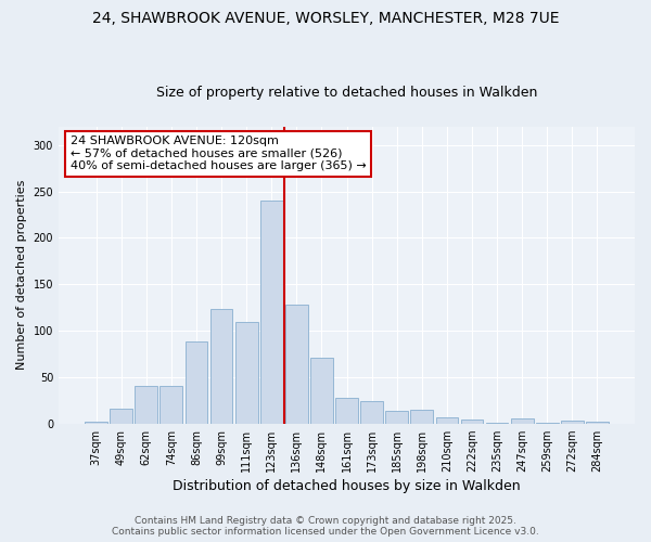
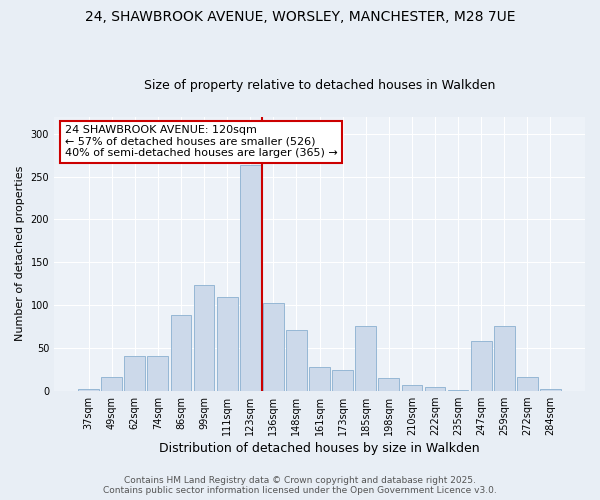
123sqm: 240 -> 264
136sqm: 128 -> 102
185sqm: 14 -> 76
247sqm: 5 -> 58
259sqm: 1 -> 76
272sqm: 3 -> 16
